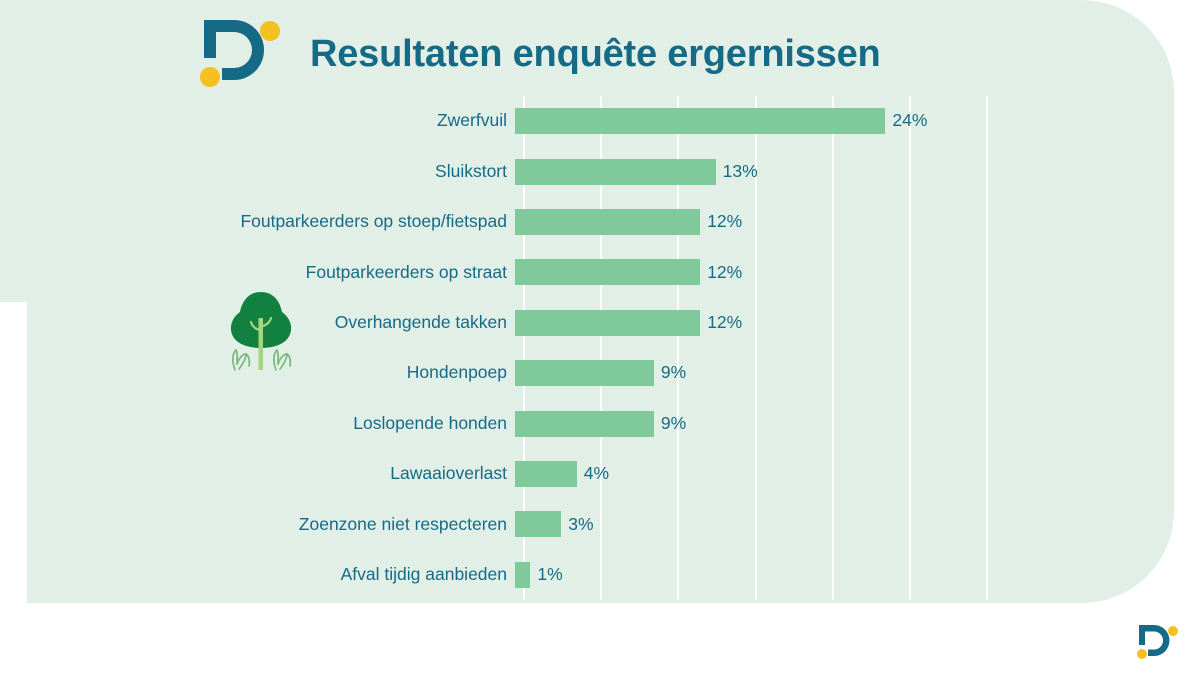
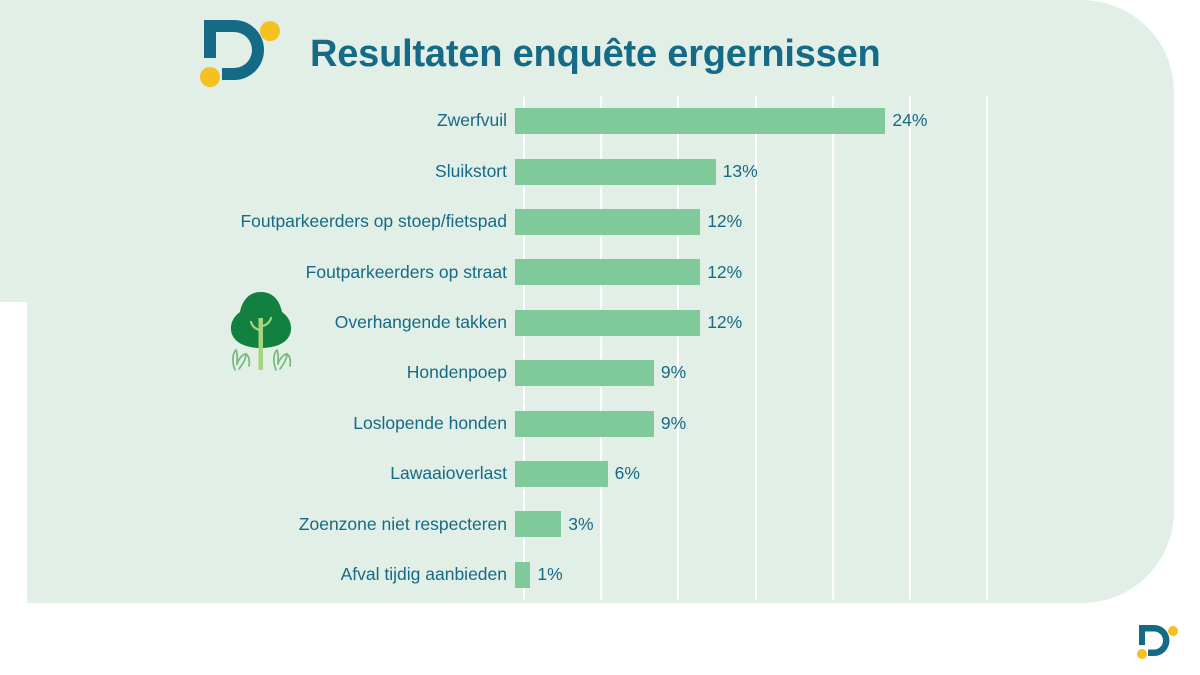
Lawaaioverlast: 4% -> 6%
